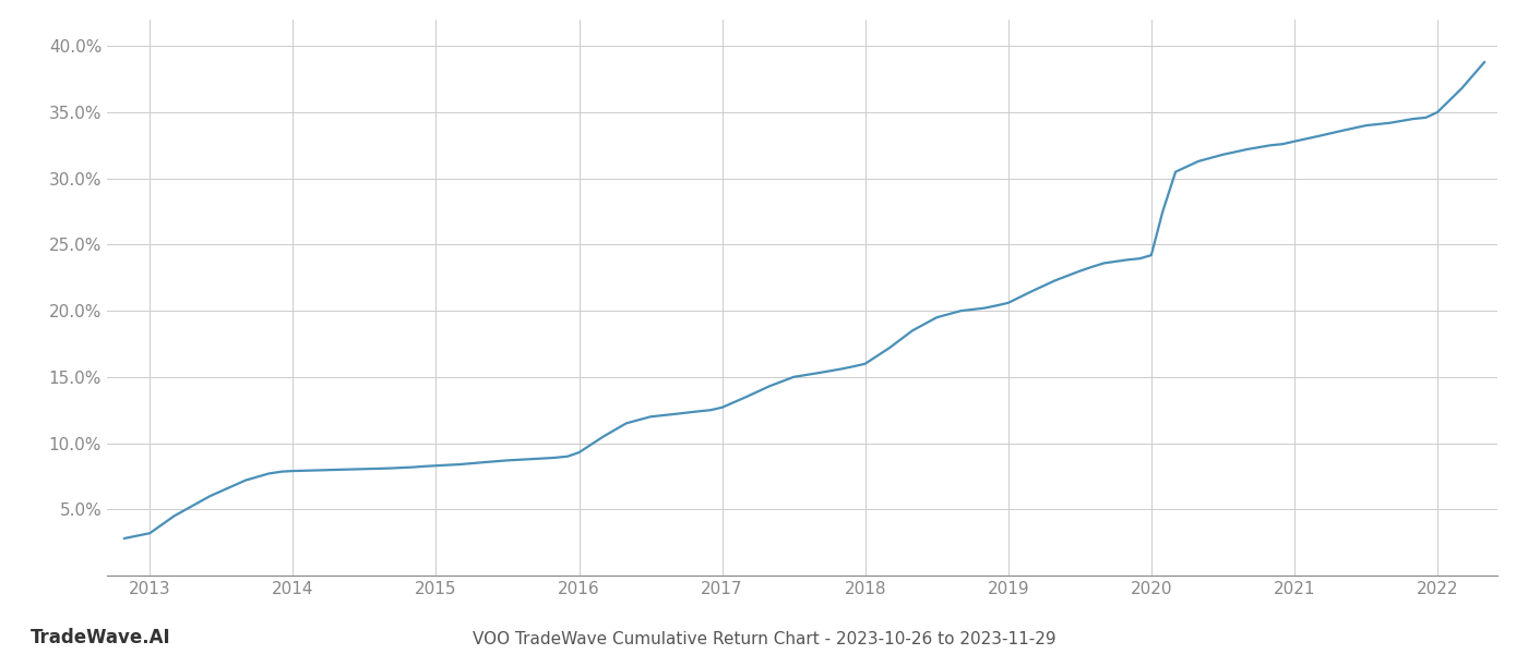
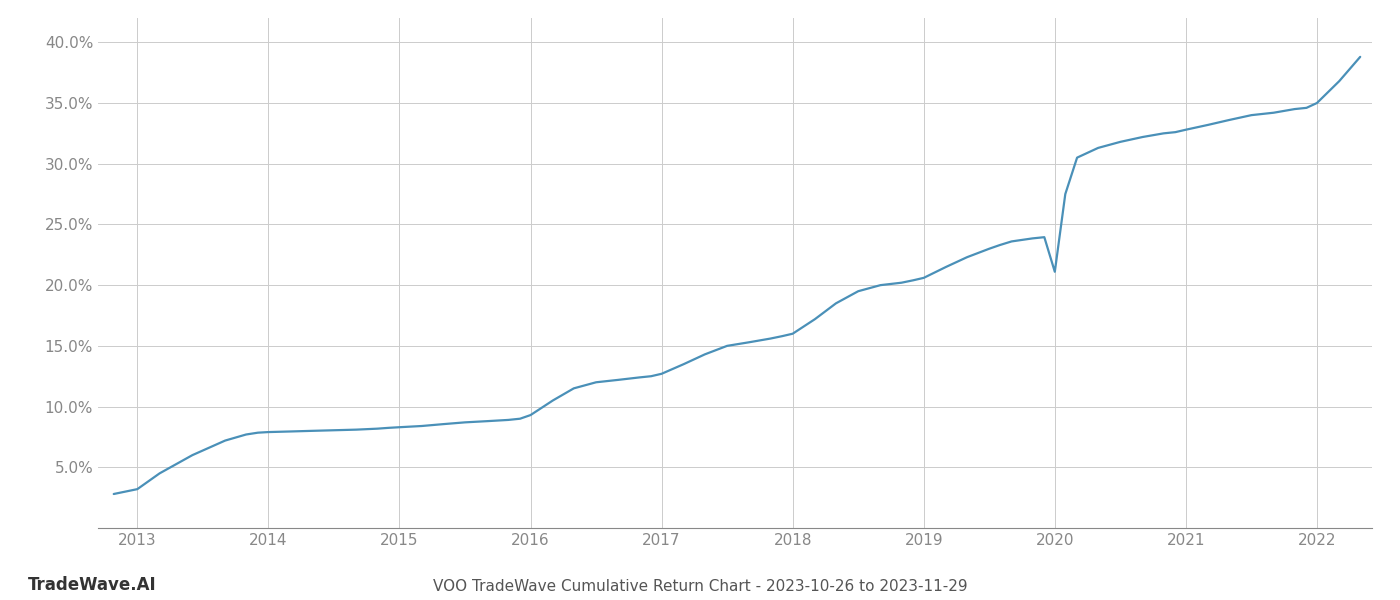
2020: 24.2% -> 21.1%
